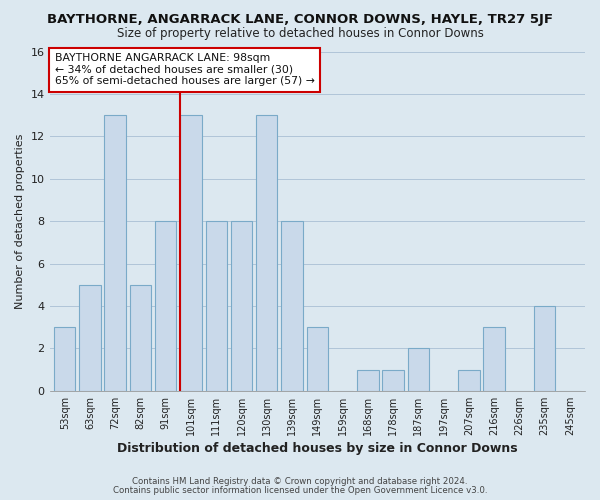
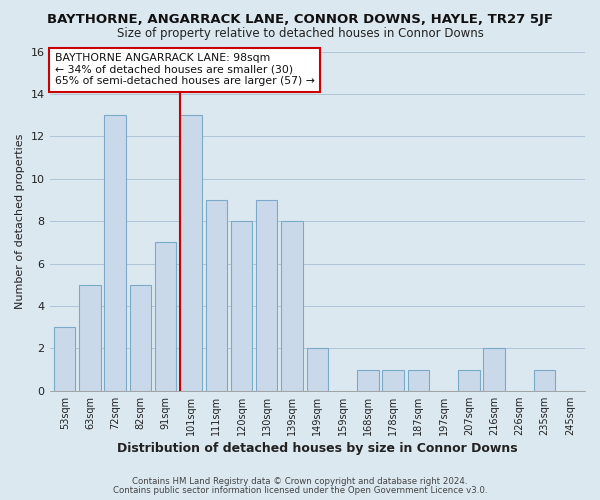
91sqm: 8 -> 7
111sqm: 8 -> 9
130sqm: 13 -> 9
149sqm: 3 -> 2
187sqm: 2 -> 1
216sqm: 3 -> 2
235sqm: 4 -> 1
